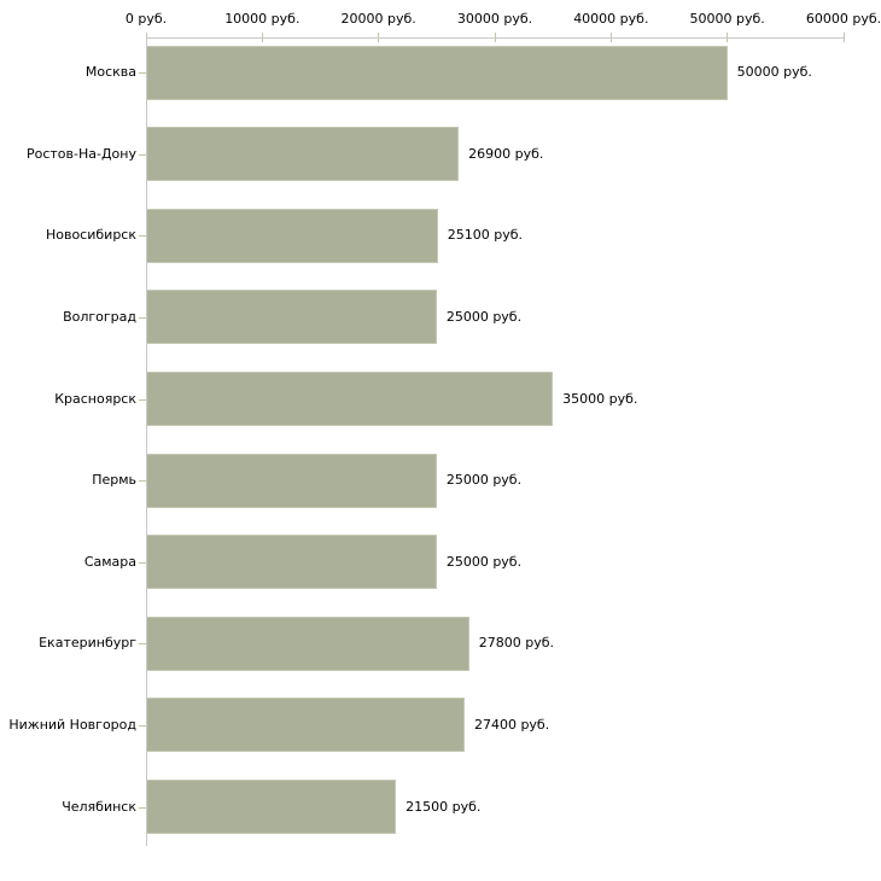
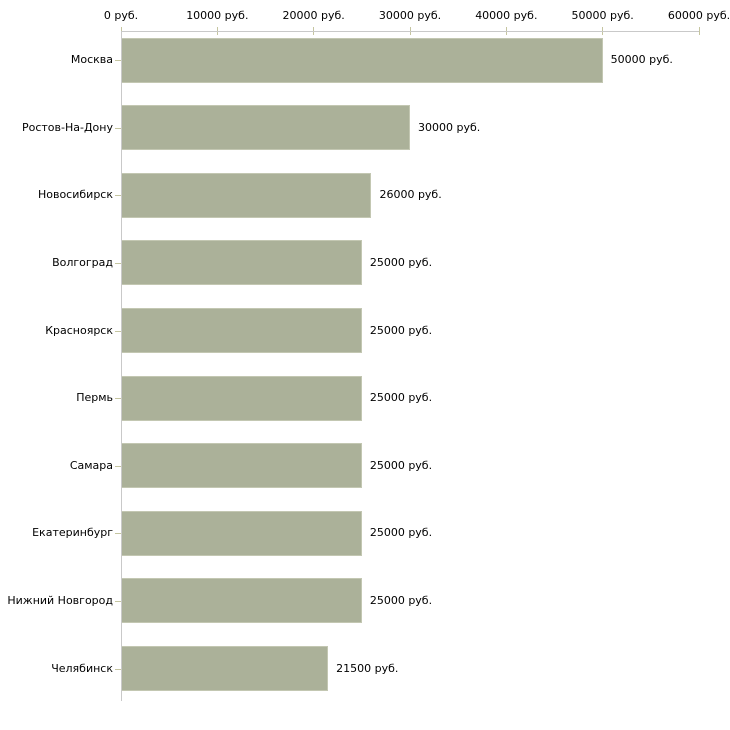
Ростов-На-Дону: 26900 -> 30000
Новосибирск: 25100 -> 26000
Красноярск: 35000 -> 25000
Екатеринбург: 27800 -> 25000
Нижний Новгород: 27400 -> 25000
